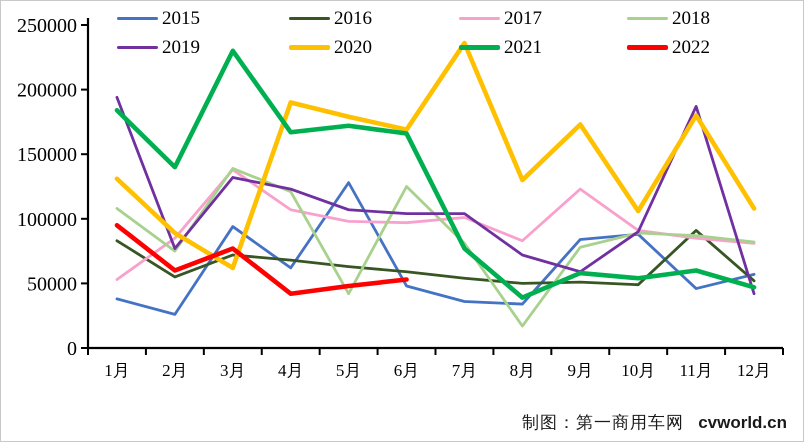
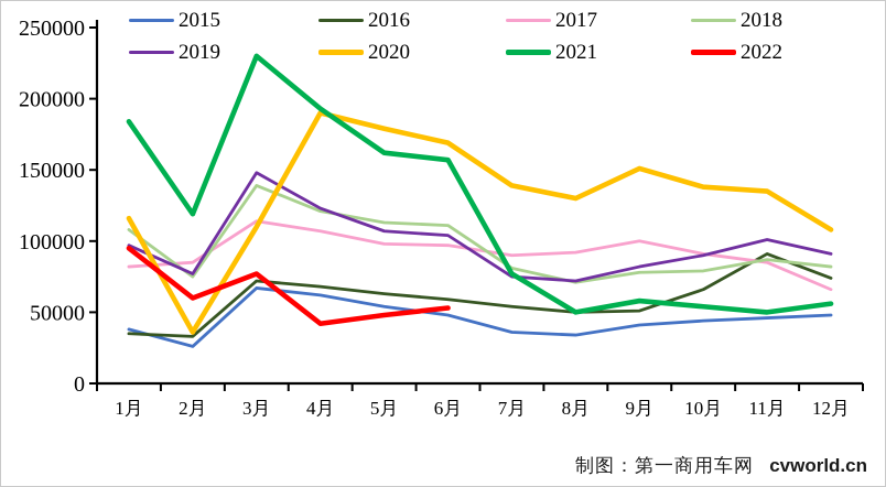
2016/1月: 83000 -> 35000
2017/1月: 53000 -> 82000
2019/1月: 194000 -> 97000
2020/1月: 131000 -> 116000
2016/2月: 55000 -> 33000
2020/2月: 89000 -> 36000
2021/2月: 140000 -> 119000
2015/3月: 94000 -> 67000
2017/3月: 138000 -> 114000
2019/3月: 132000 -> 148000
2020/3月: 62000 -> 110000
2021/4月: 167000 -> 193000
2015/5月: 128000 -> 54000
2018/5月: 42000 -> 113000
2021/5月: 172000 -> 162000
2018/6月: 125000 -> 111000
2021/6月: 166000 -> 157000
2017/7月: 101000 -> 90000
2019/7月: 104000 -> 75000
2020/7月: 236000 -> 139000
2017/8月: 83000 -> 92000
2018/8月: 17000 -> 71000
2021/8月: 39000 -> 50000
2015/9月: 84000 -> 41000
2017/9月: 123000 -> 100000
2019/9月: 59000 -> 82000
2020/9月: 173000 -> 151000
2015/10月: 88000 -> 44000
2016/10月: 49000 -> 66000
2018/10月: 89000 -> 79000
2020/10月: 106000 -> 138000
2019/11月: 187000 -> 101000
2020/11月: 180000 -> 135000
2021/11月: 60000 -> 50000
2015/12月: 57000 -> 48000
2016/12月: 52000 -> 74000
2017/12月: 81000 -> 66000
2019/12月: 42000 -> 91000
2021/12月: 47000 -> 56000
